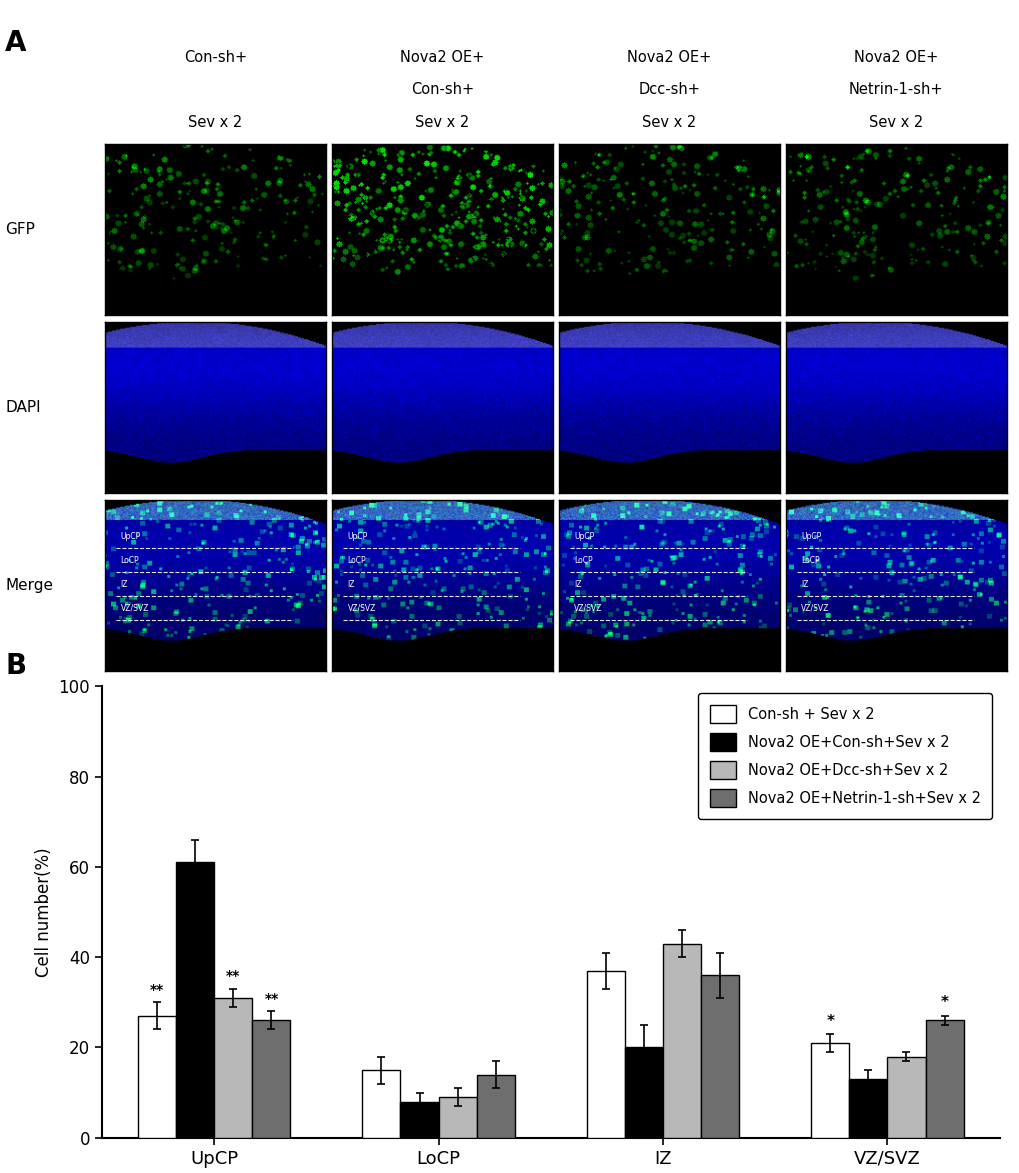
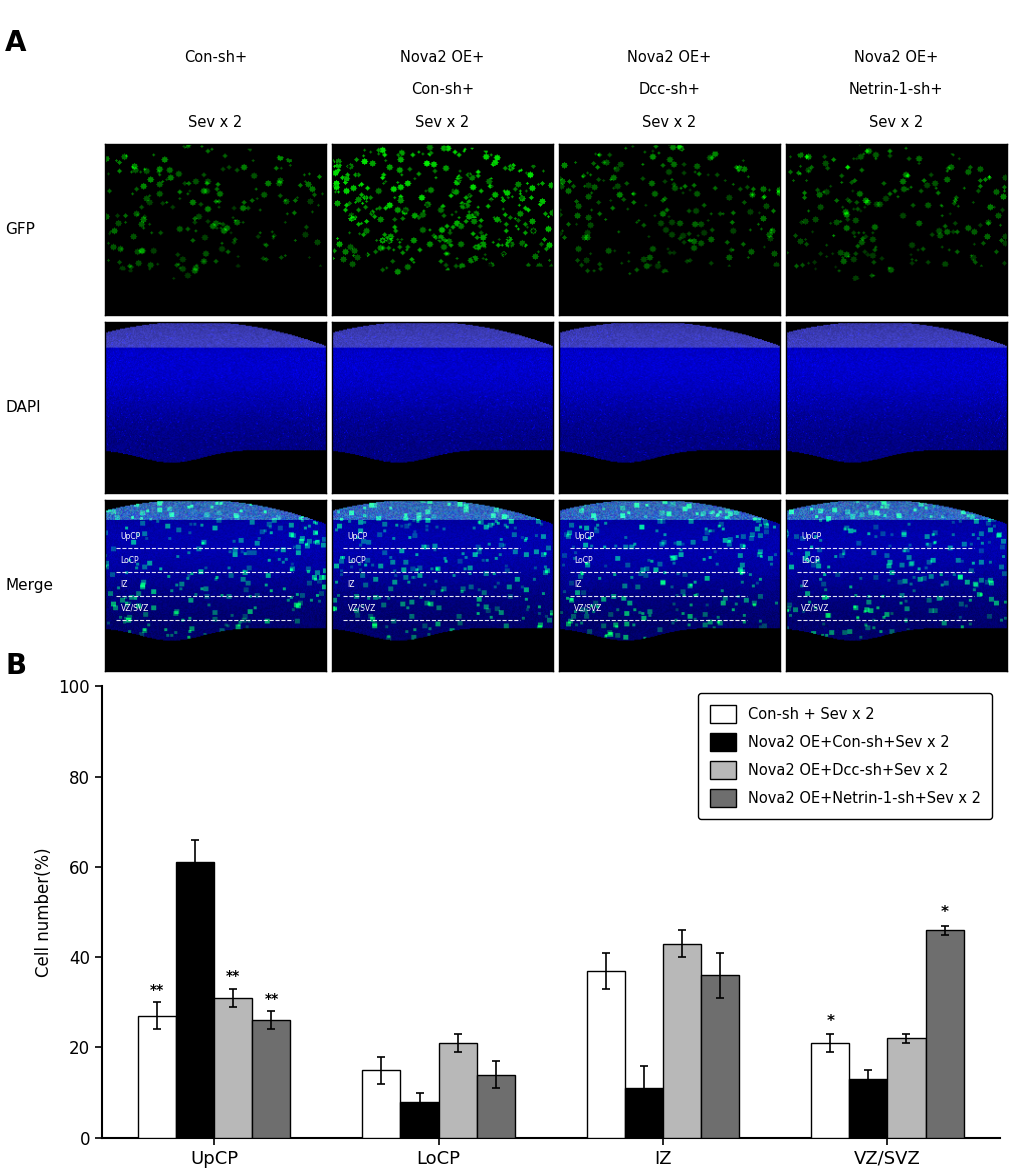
Nova2 OE+Dcc-sh+Sev x 2/LoCP: 9 -> 21
Nova2 OE+Con-sh+Sev x 2/IZ: 20 -> 11
Nova2 OE+Dcc-sh+Sev x 2/VZ/SVZ: 18 -> 22
Nova2 OE+Netrin-1-sh+Sev x 2/VZ/SVZ: 26 -> 46
